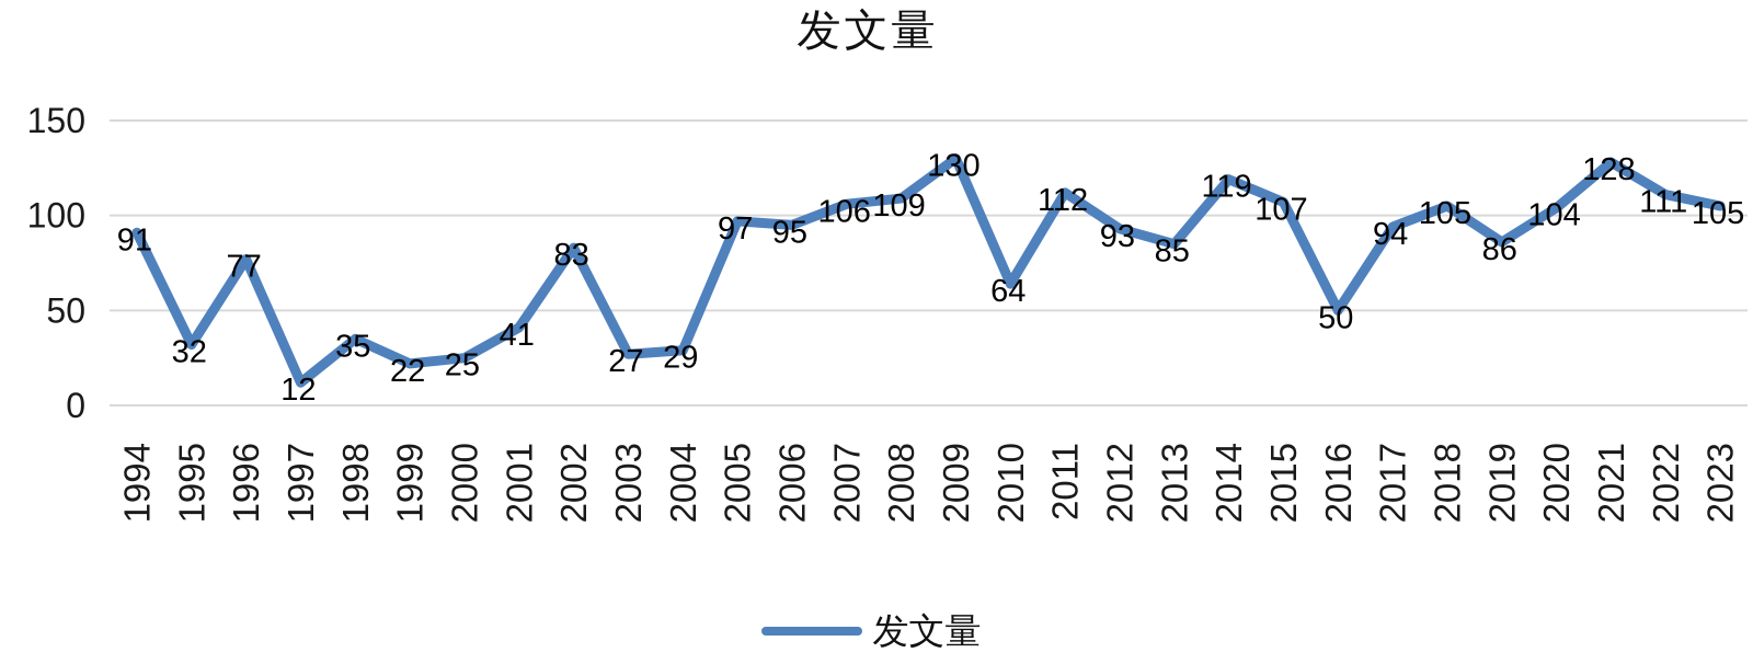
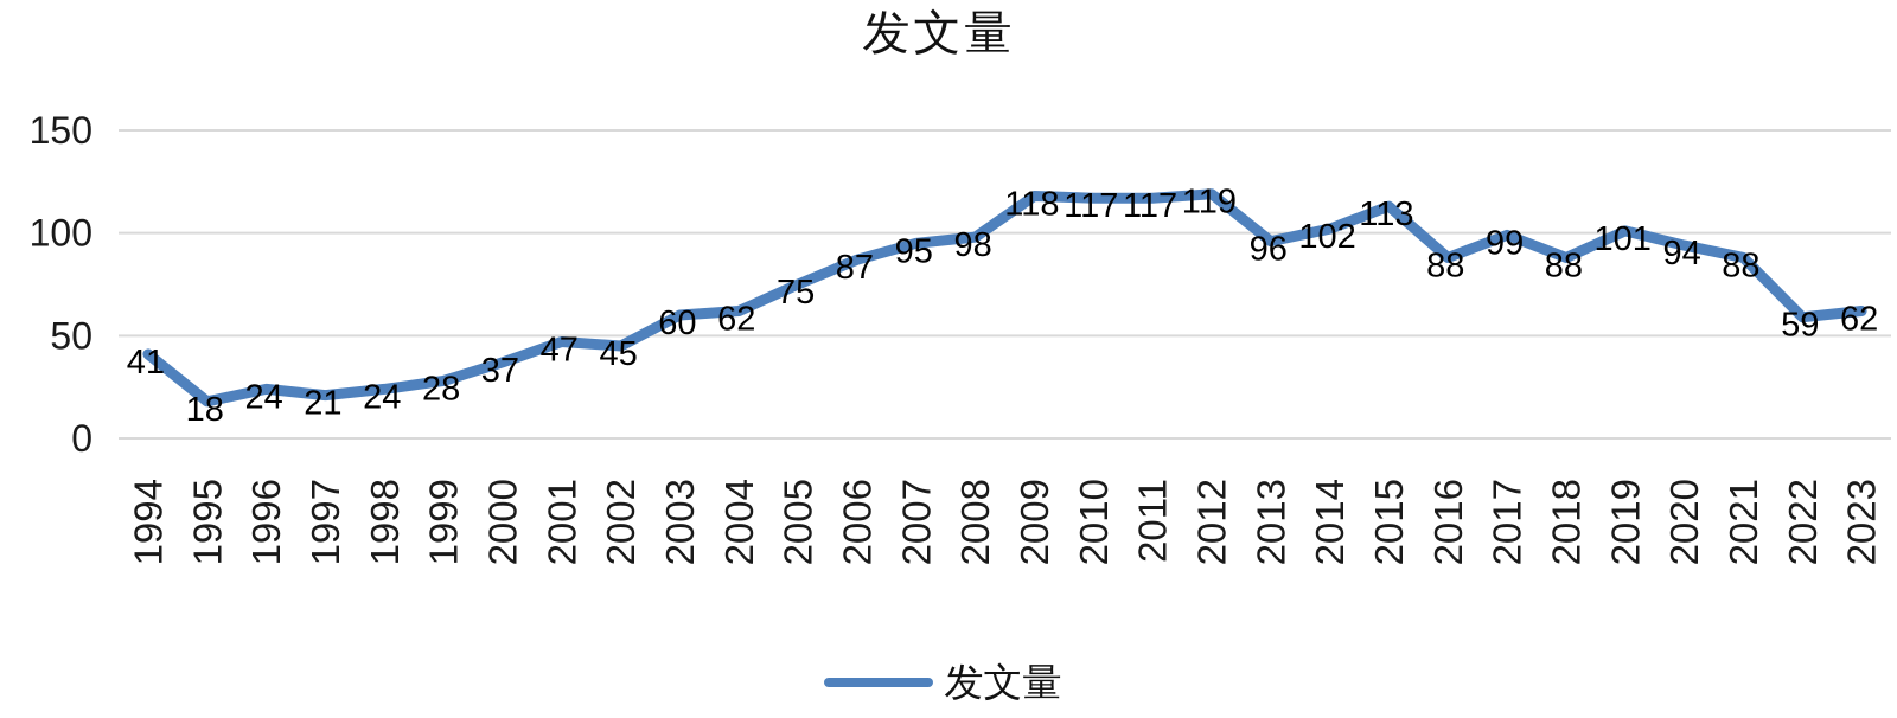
1994: 91 -> 41
1995: 32 -> 18
1996: 77 -> 24
1997: 12 -> 21
1998: 35 -> 24
1999: 22 -> 28
2000: 25 -> 37
2001: 41 -> 47
2002: 83 -> 45
2003: 27 -> 60
2004: 29 -> 62
2005: 97 -> 75
2006: 95 -> 87
2007: 106 -> 95
2008: 109 -> 98
2009: 130 -> 118
2010: 64 -> 117
2011: 112 -> 117
2012: 93 -> 119
2013: 85 -> 96
2014: 119 -> 102
2015: 107 -> 113
2016: 50 -> 88
2017: 94 -> 99
2018: 105 -> 88
2019: 86 -> 101
2020: 104 -> 94
2021: 128 -> 88
2022: 111 -> 59
2023: 105 -> 62
